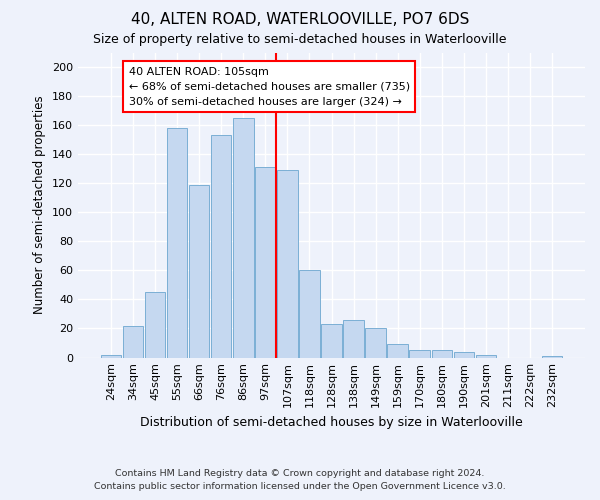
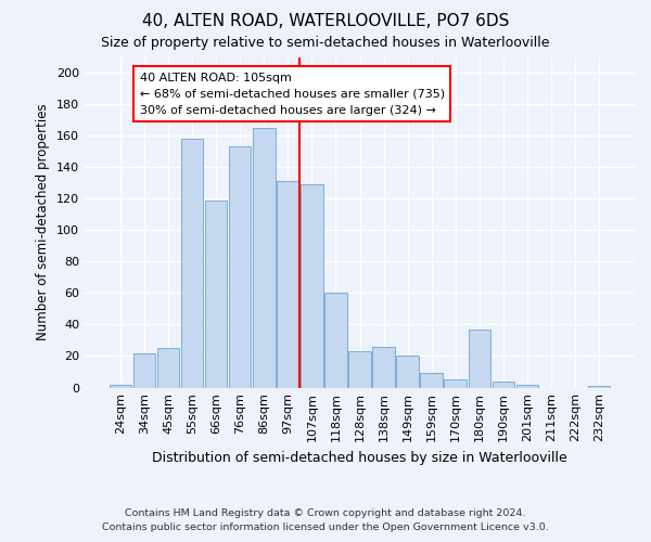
45sqm: 45 -> 25
180sqm: 5 -> 37
